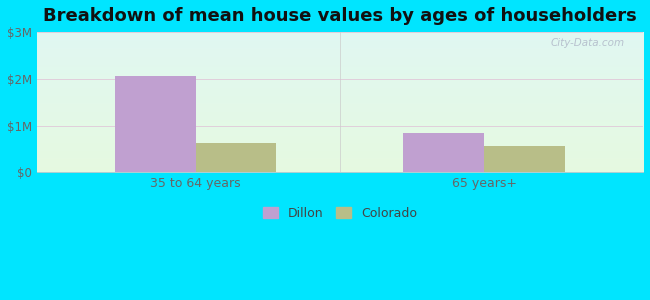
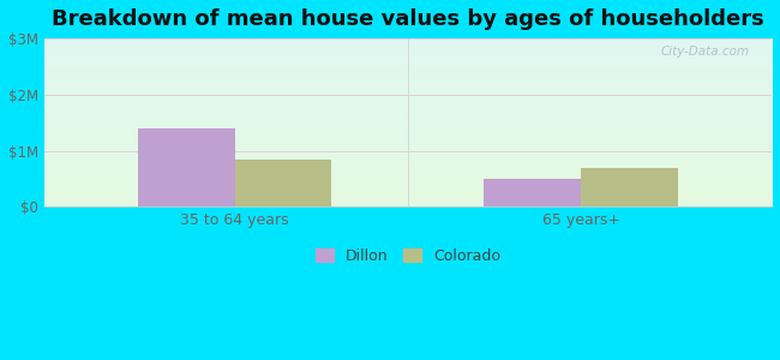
Dillon/35 to 64 years: $2.05M -> $1.40M
Colorado/35 to 64 years: $0.62M -> $0.85M
Dillon/65 years+: $0.85M -> $0.50M
Colorado/65 years+: $0.56M -> $0.70M
